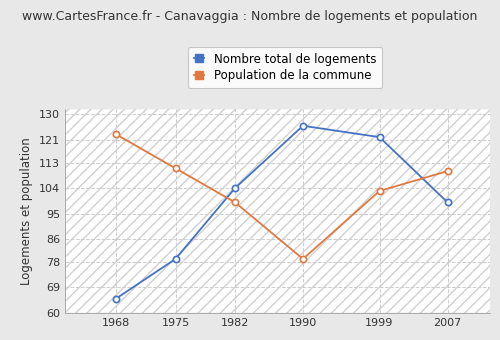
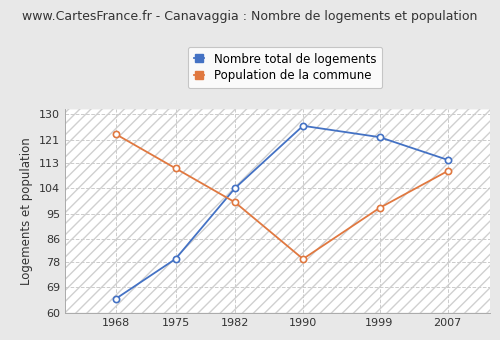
Population de la commune/1999: 103 -> 97
Nombre total de logements/2007: 99 -> 114
